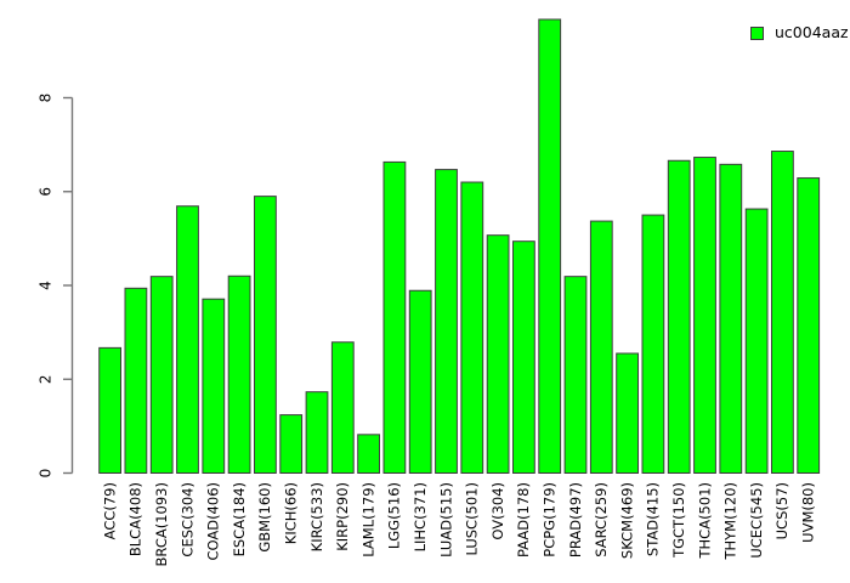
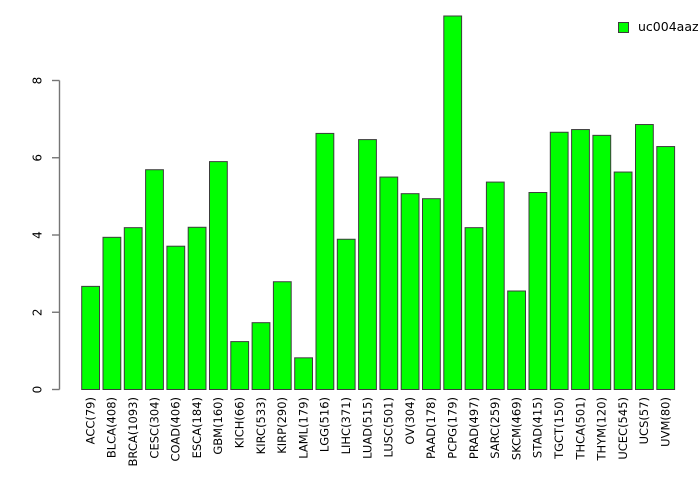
LUSC(501): 6.2 -> 5.5
STAD(415): 5.5 -> 5.1
